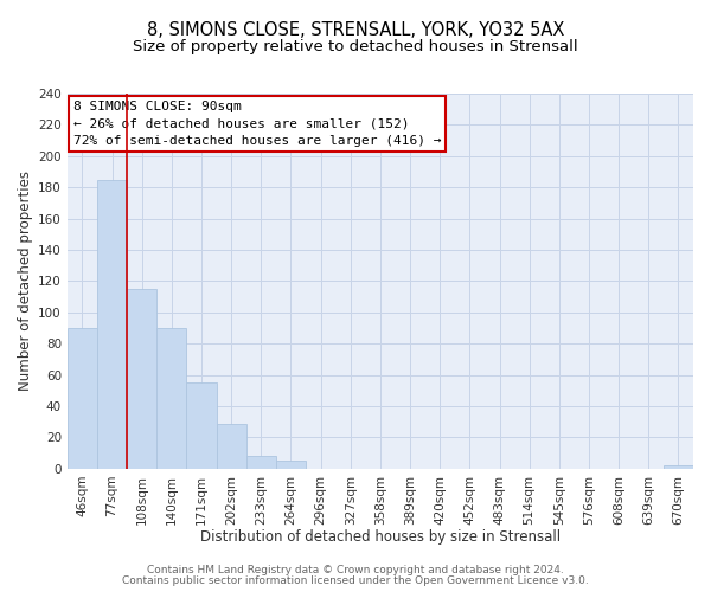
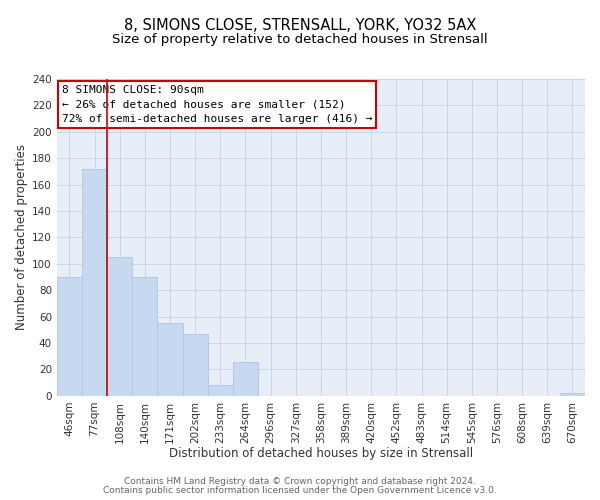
77sqm: 185 -> 172
108sqm: 115 -> 105
202sqm: 29 -> 47
264sqm: 5 -> 26
